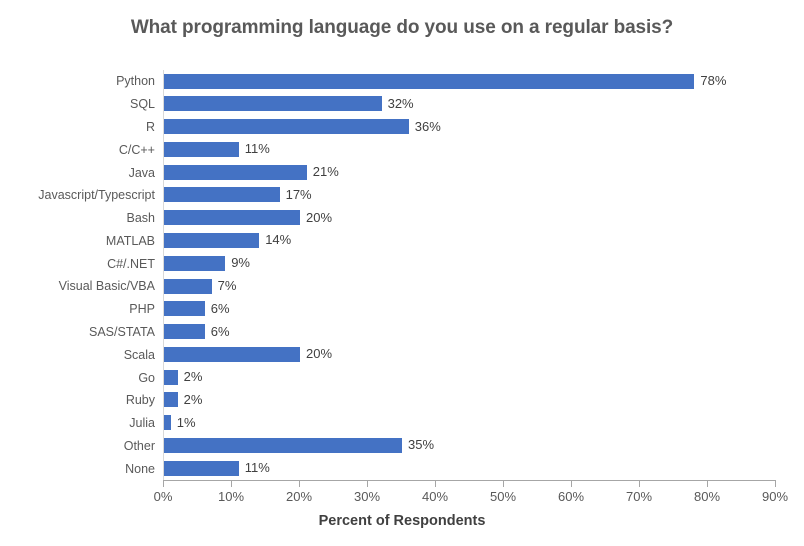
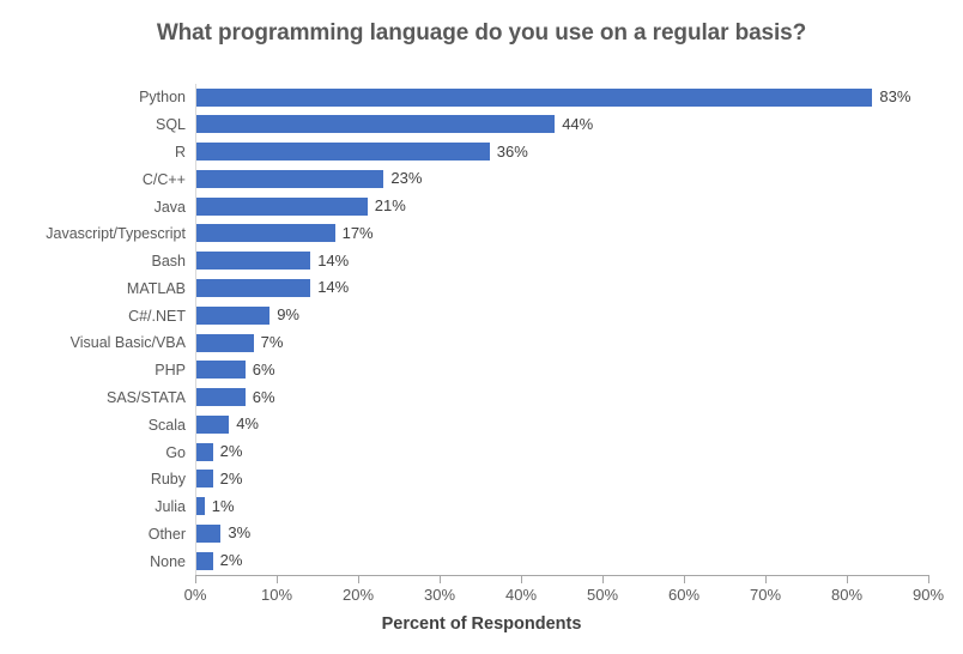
Python: 78% -> 83%
SQL: 32% -> 44%
C/C++: 11% -> 23%
Bash: 20% -> 14%
Scala: 20% -> 4%
Other: 35% -> 3%
None: 11% -> 2%
